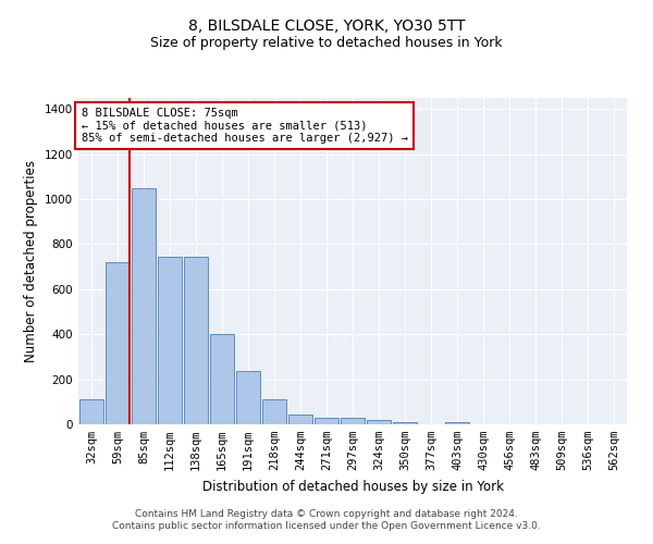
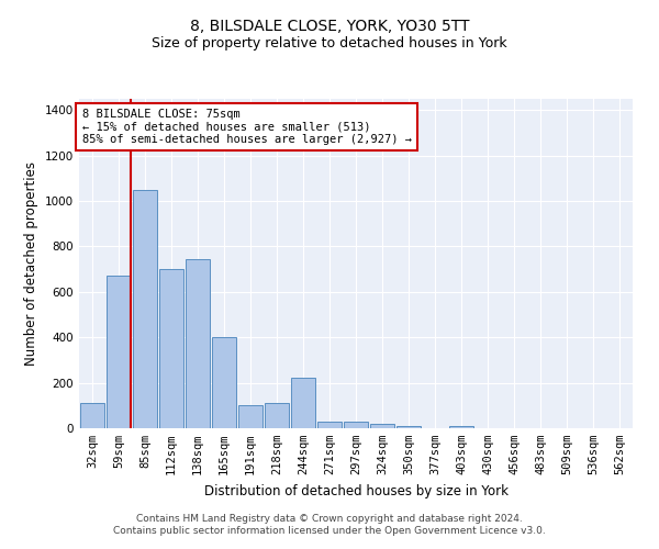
59sqm: 720 -> 670
112sqm: 745 -> 700
191sqm: 235 -> 100
244sqm: 45 -> 220
